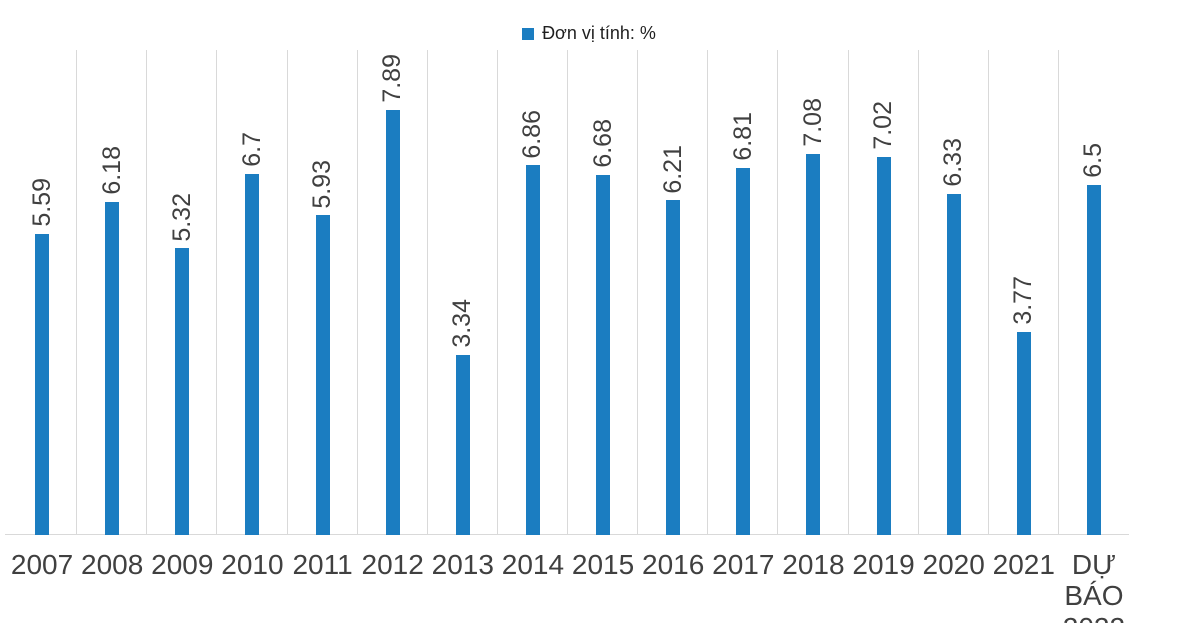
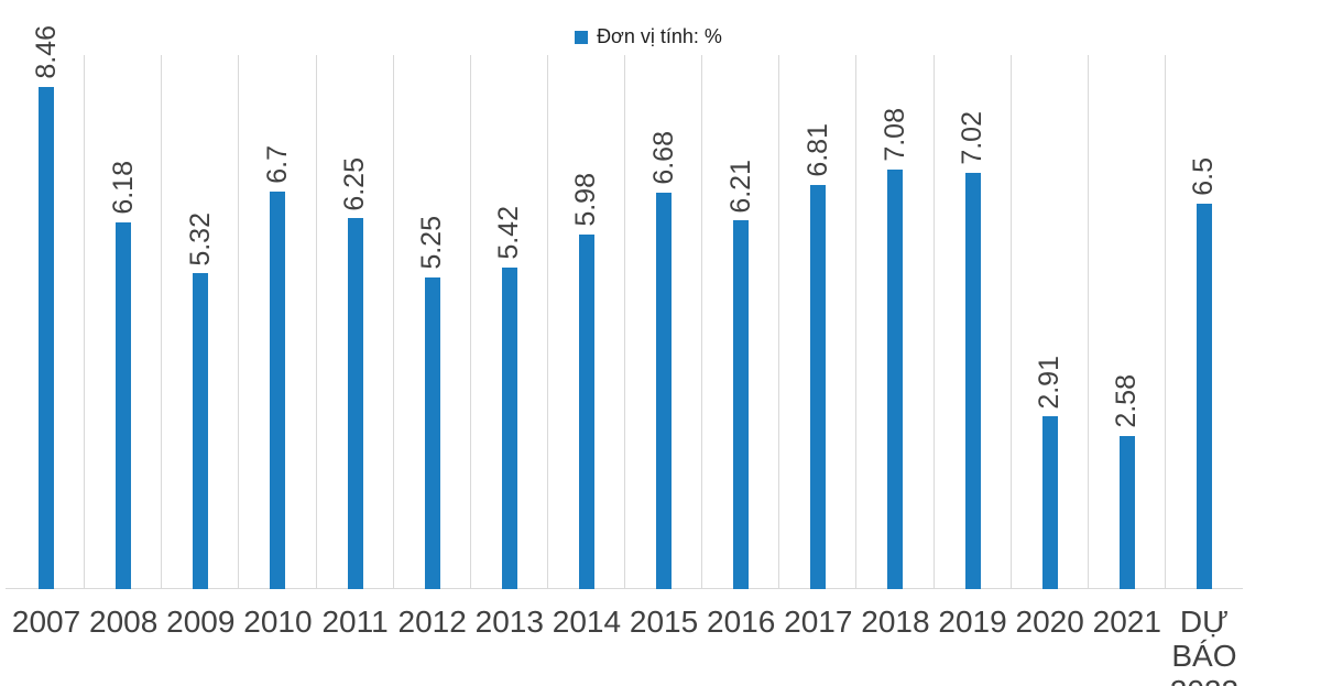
2007: 5.59 -> 8.46
2011: 5.93 -> 6.25
2012: 7.89 -> 5.25
2013: 3.34 -> 5.42
2014: 6.86 -> 5.98
2020: 6.33 -> 2.91
2021: 3.77 -> 2.58
